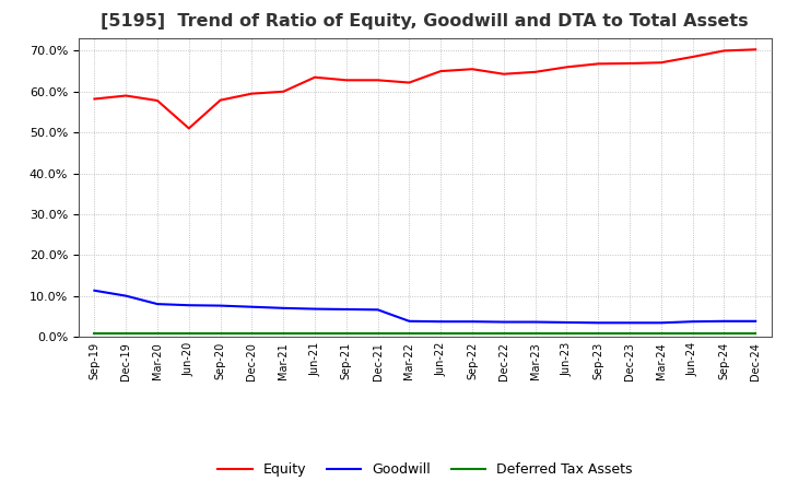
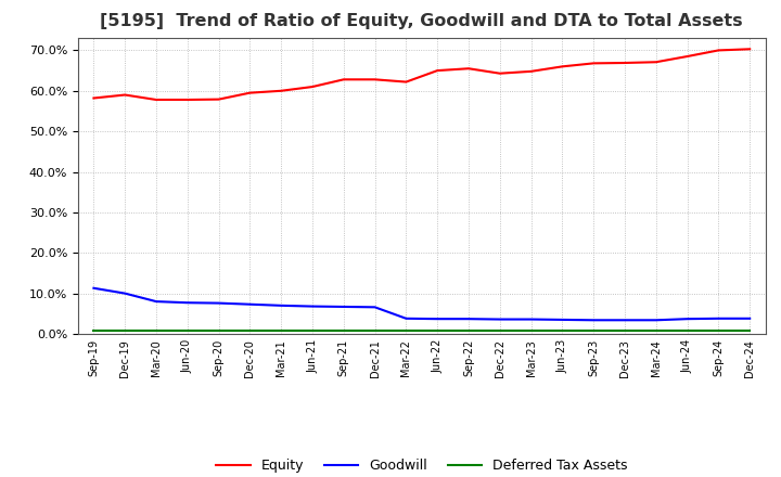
Equity/Jun-20: 51.0% -> 57.8%
Equity/Jun-21: 63.5% -> 61.0%
